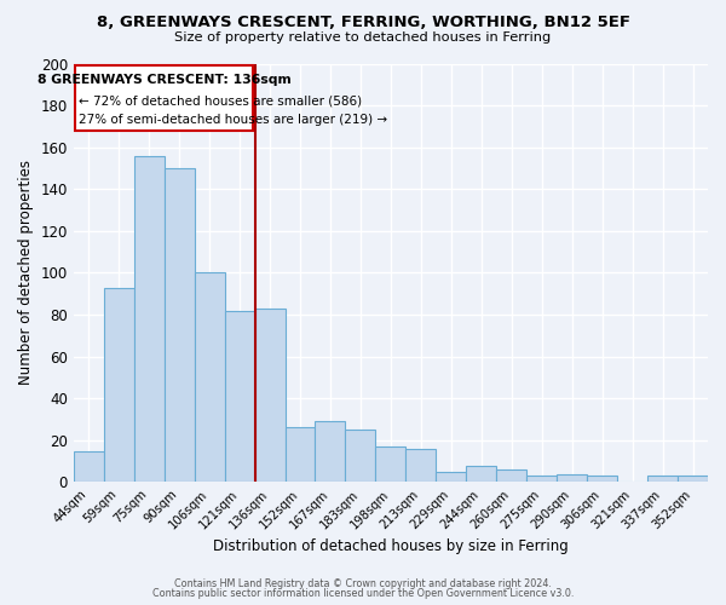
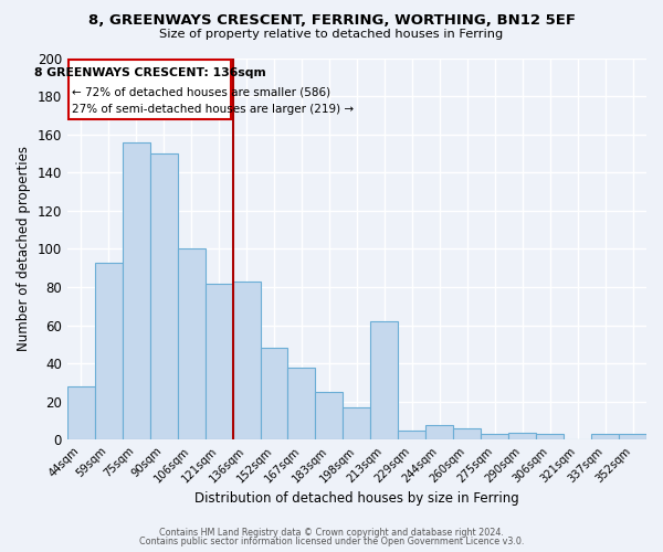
44sqm: 15 -> 28
152sqm: 26 -> 48
167sqm: 29 -> 38
213sqm: 16 -> 62
